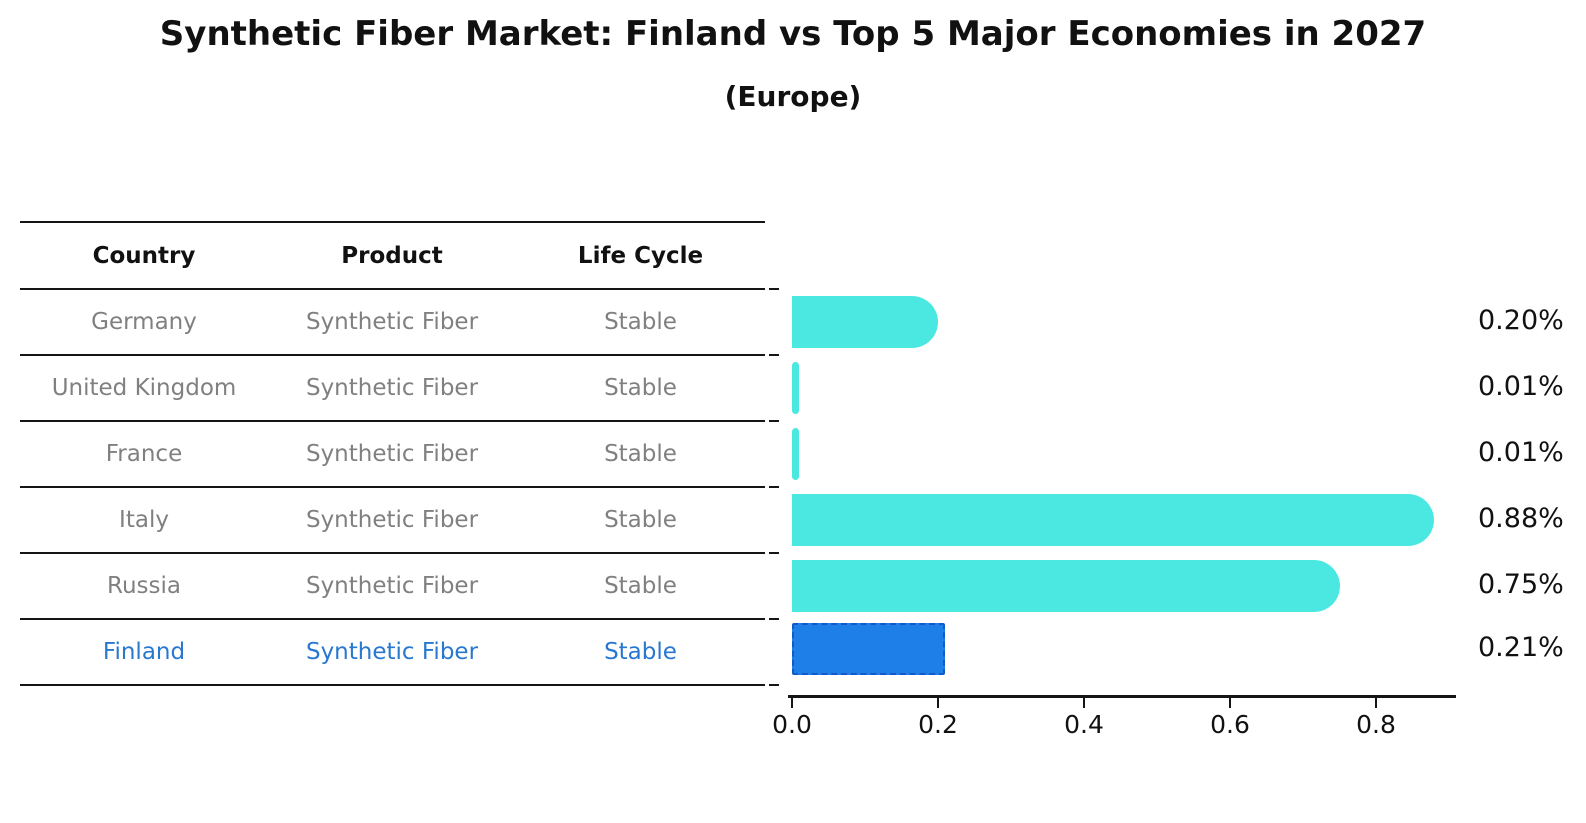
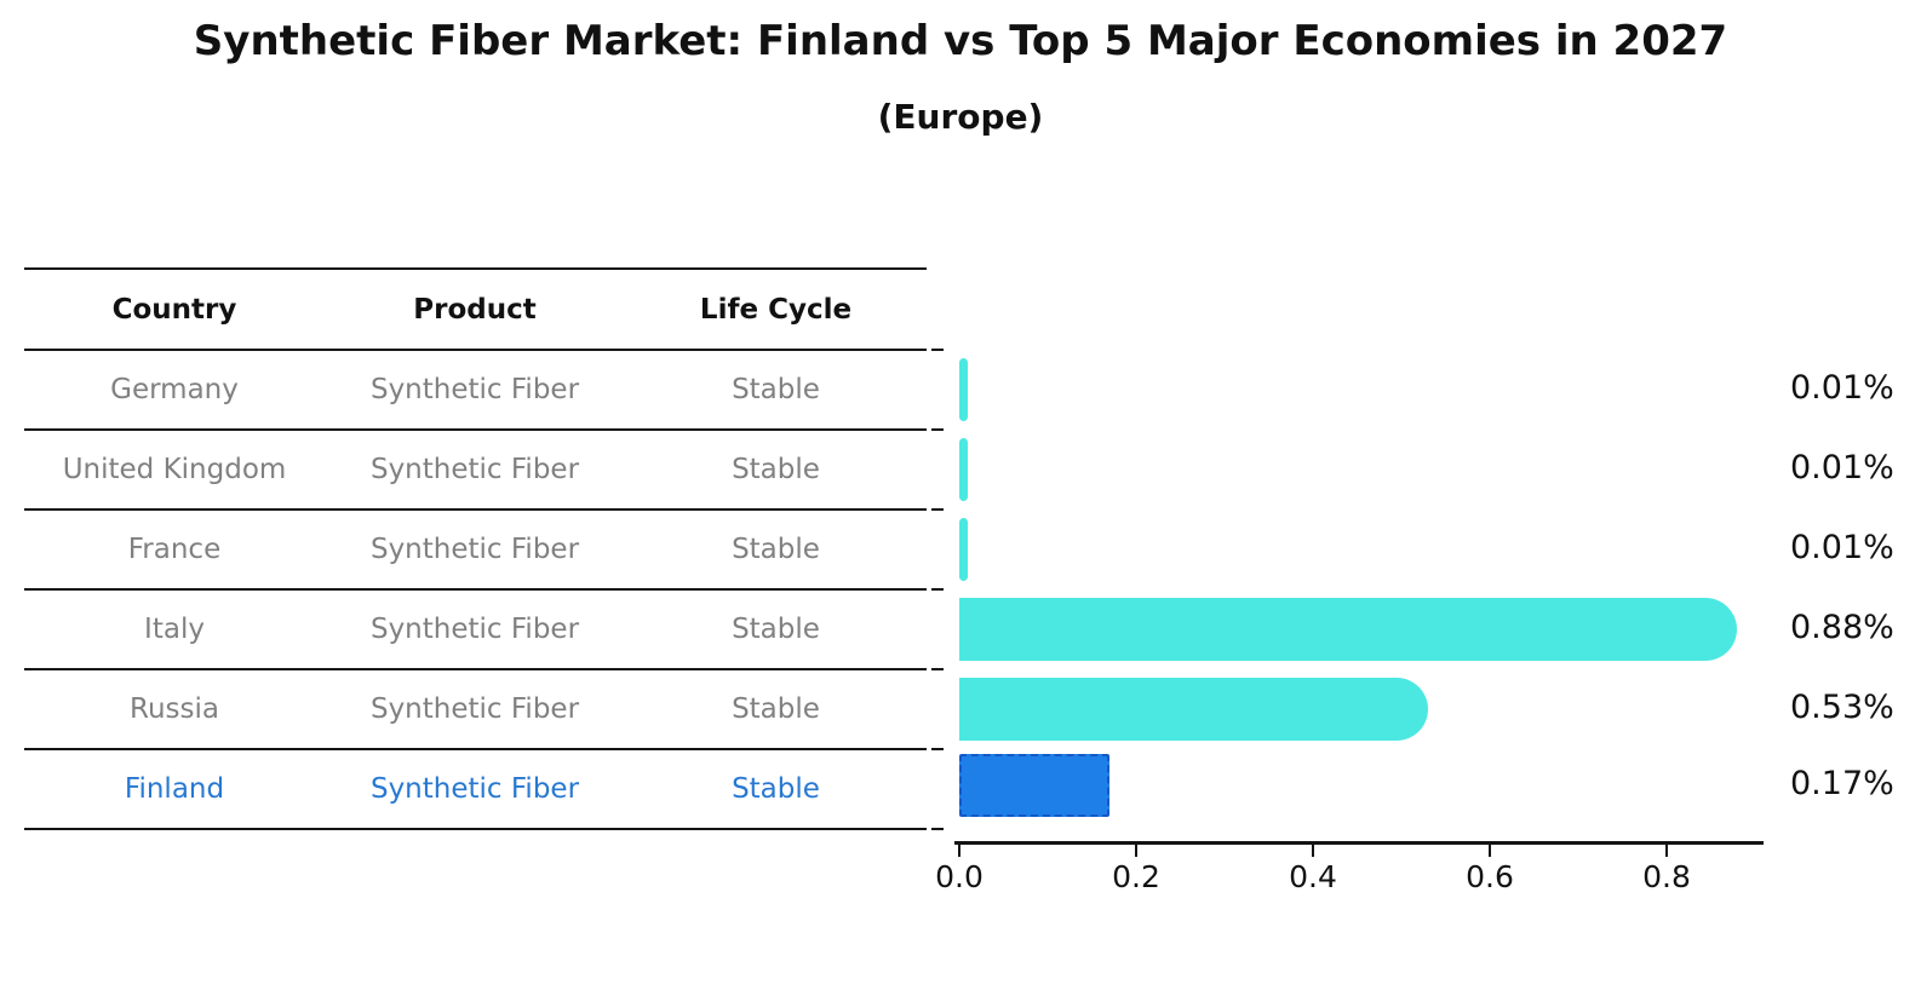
Germany: 0.20% -> 0.01%
Russia: 0.75% -> 0.53%
Finland: 0.21% -> 0.17%
